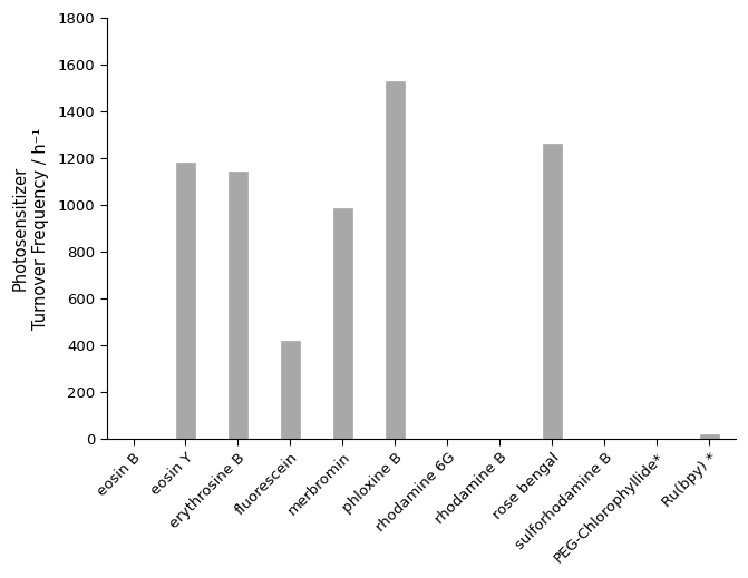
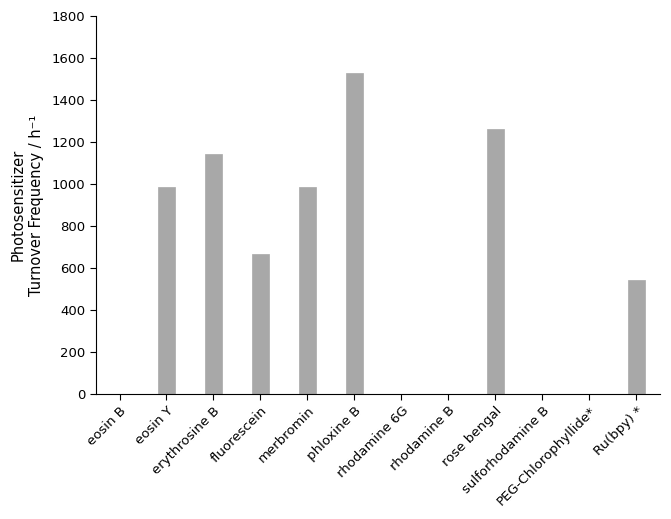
eosin Y: 1180 -> 985
fluorescein: 420 -> 670
Ru(bpy) *: 22 -> 545
